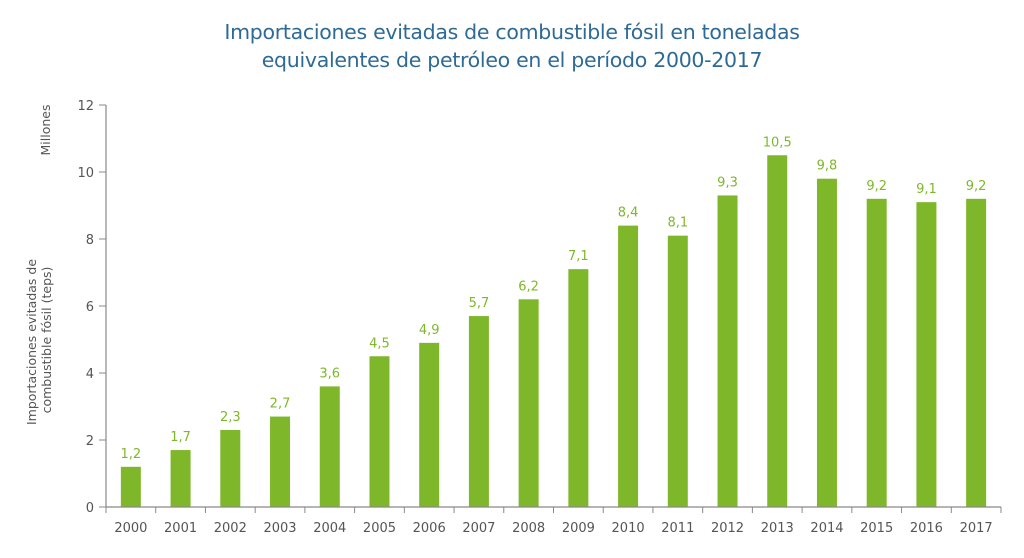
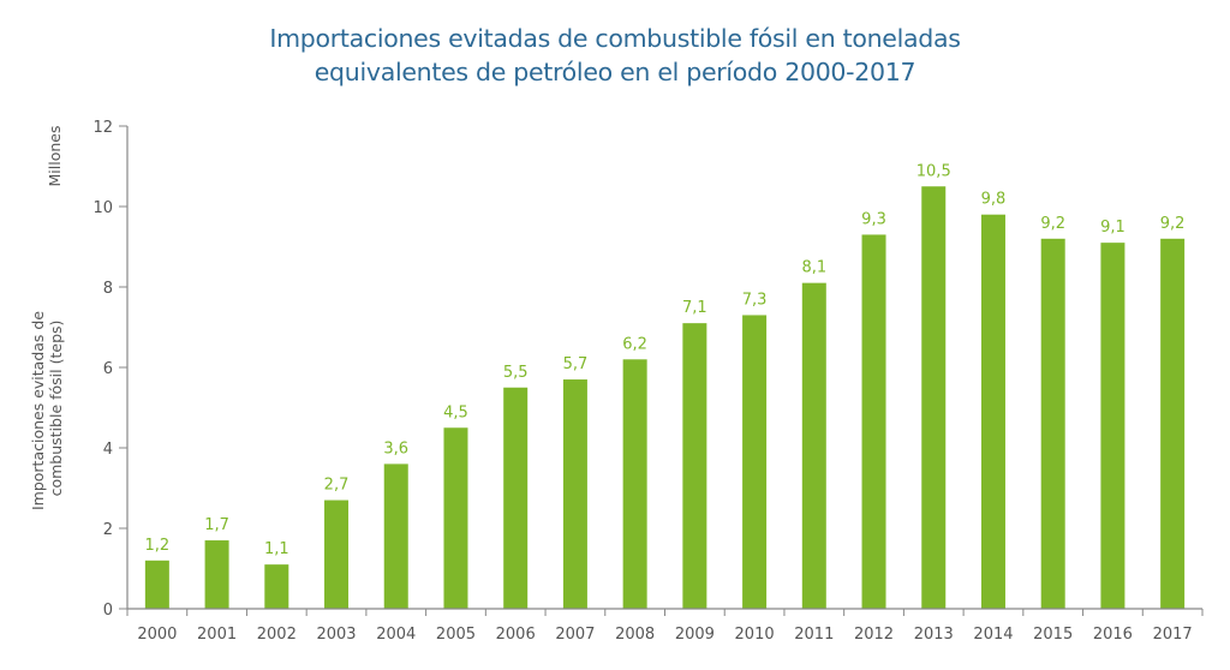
2002: 2,3 -> 1,1
2006: 4,9 -> 5,5
2010: 8,4 -> 7,3
